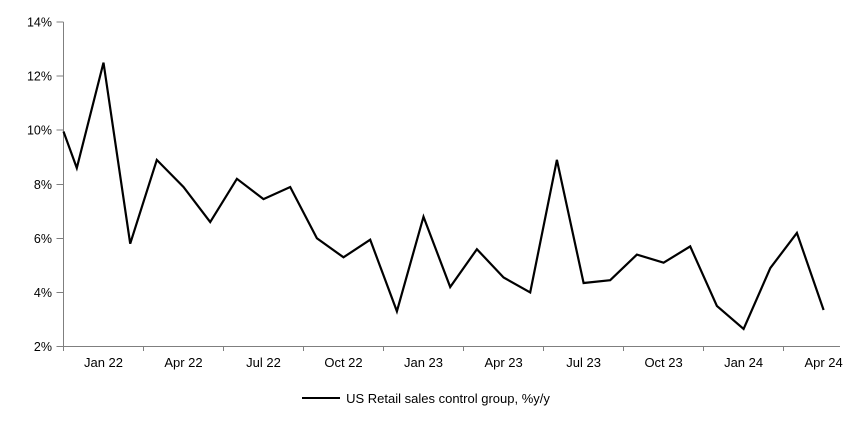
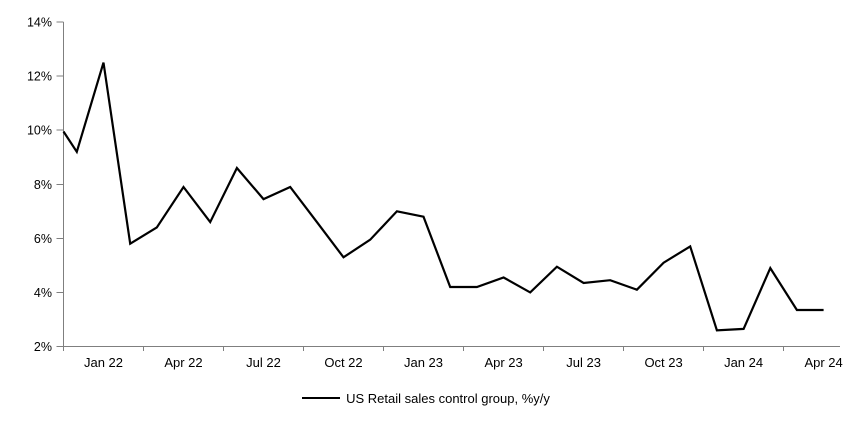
Jan 22: 8.6% -> 9.2%
Apr 22: 8.9% -> 6.4%
Jul 22: 8.2% -> 8.6%
Oct 22: 6.0% -> 6.6%
Jan 23: 3.3% -> 7.0%
Apr 23: 5.6% -> 4.2%
Jul 23: 8.9% -> 5.0%
Oct 23: 5.4% -> 4.1%
Jan 24: 3.5% -> 2.6%
Apr 24: 6.2% -> 3.4%
